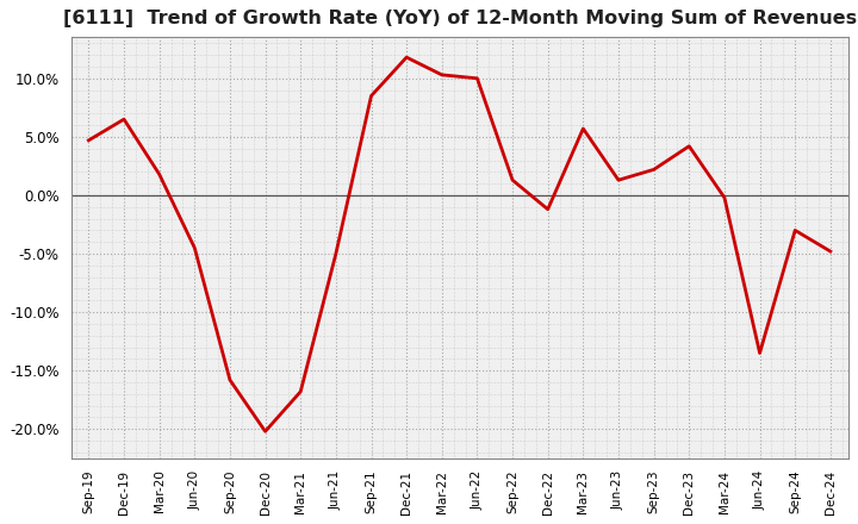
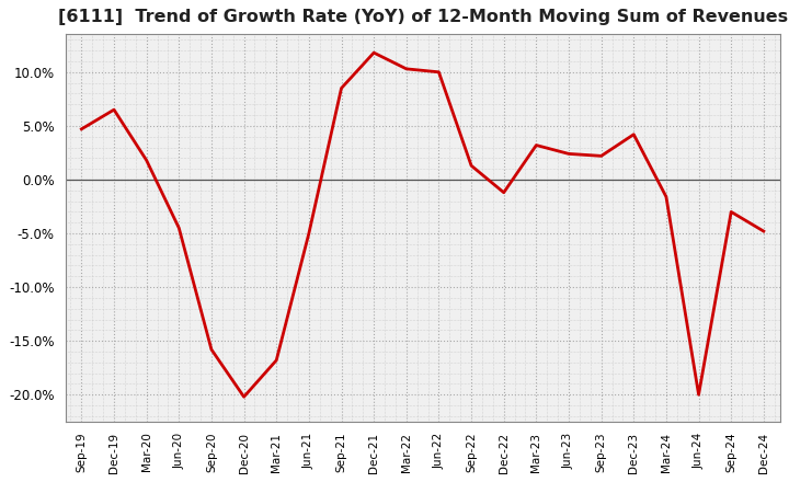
Mar-23: 5.7% -> 3.2%
Jun-23: 1.3% -> 2.4%
Mar-24: -0.2% -> -1.6%
Jun-24: -13.5% -> -20.0%
